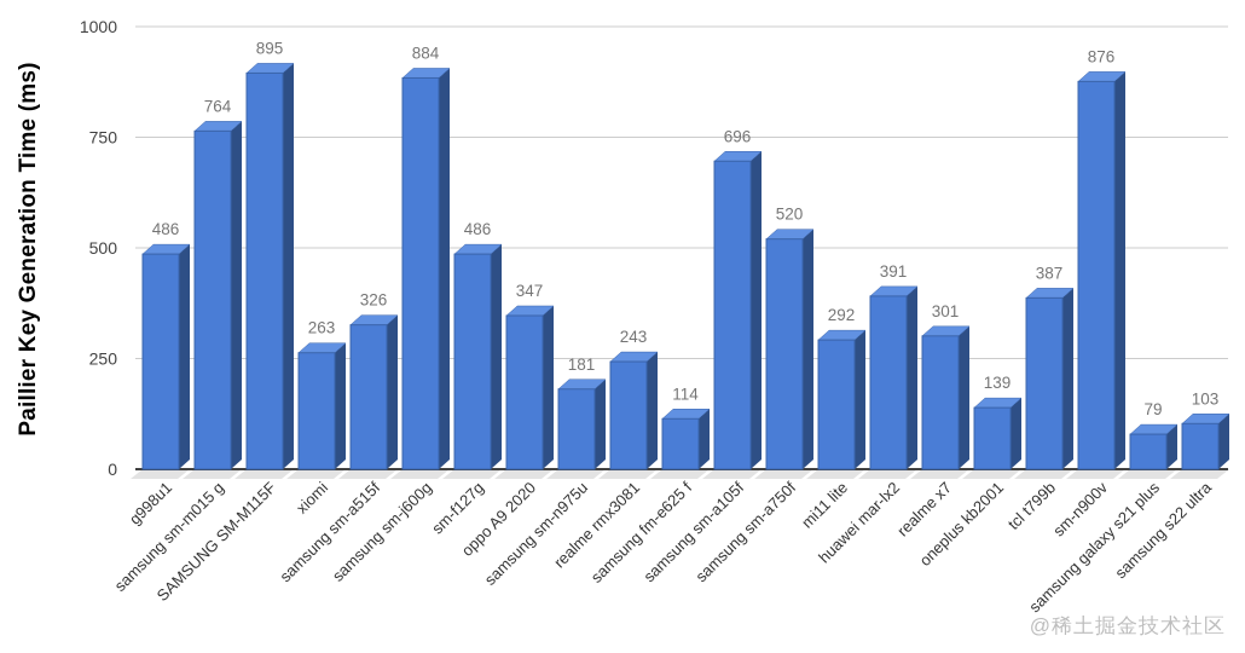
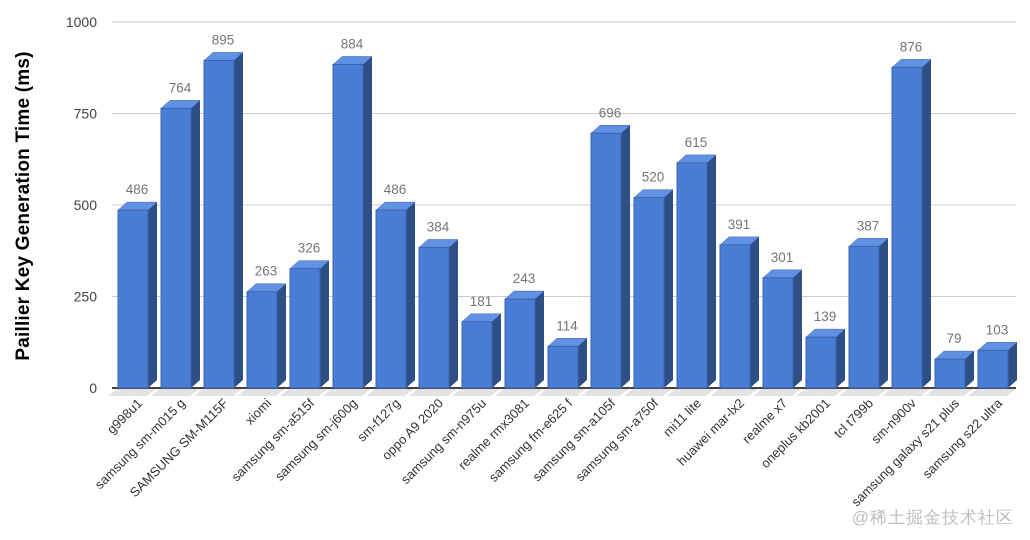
oppo A9 2020: 347 -> 384
mi11 lite: 292 -> 615
